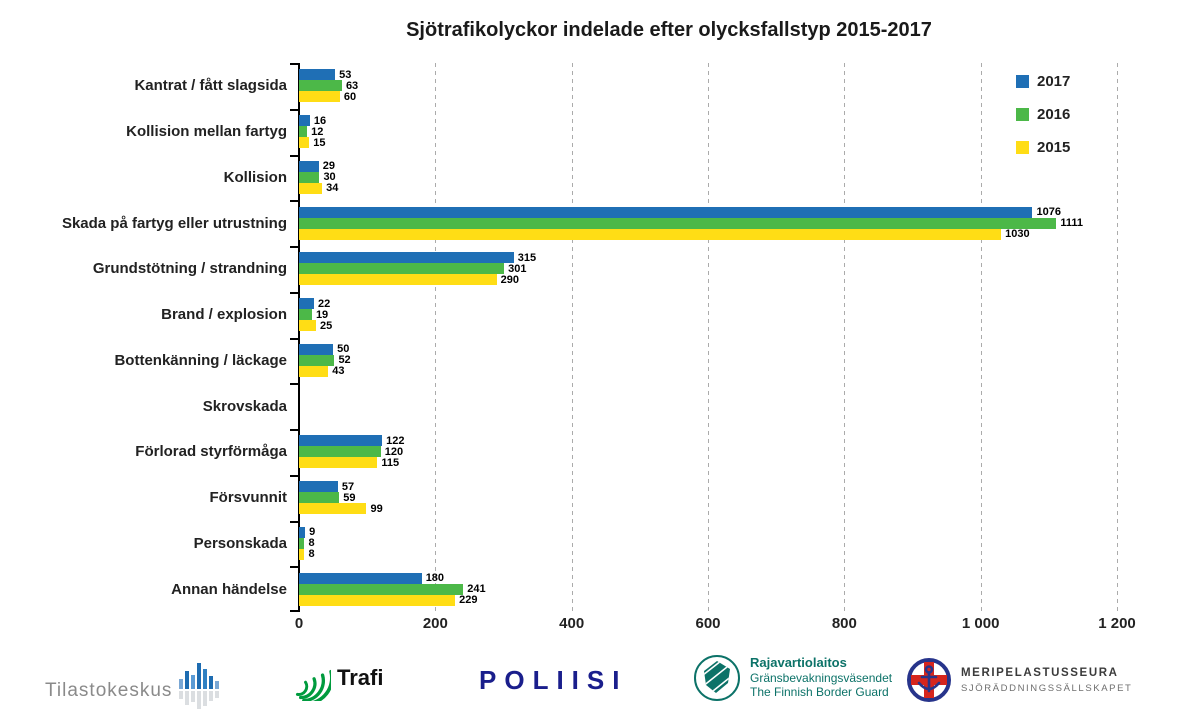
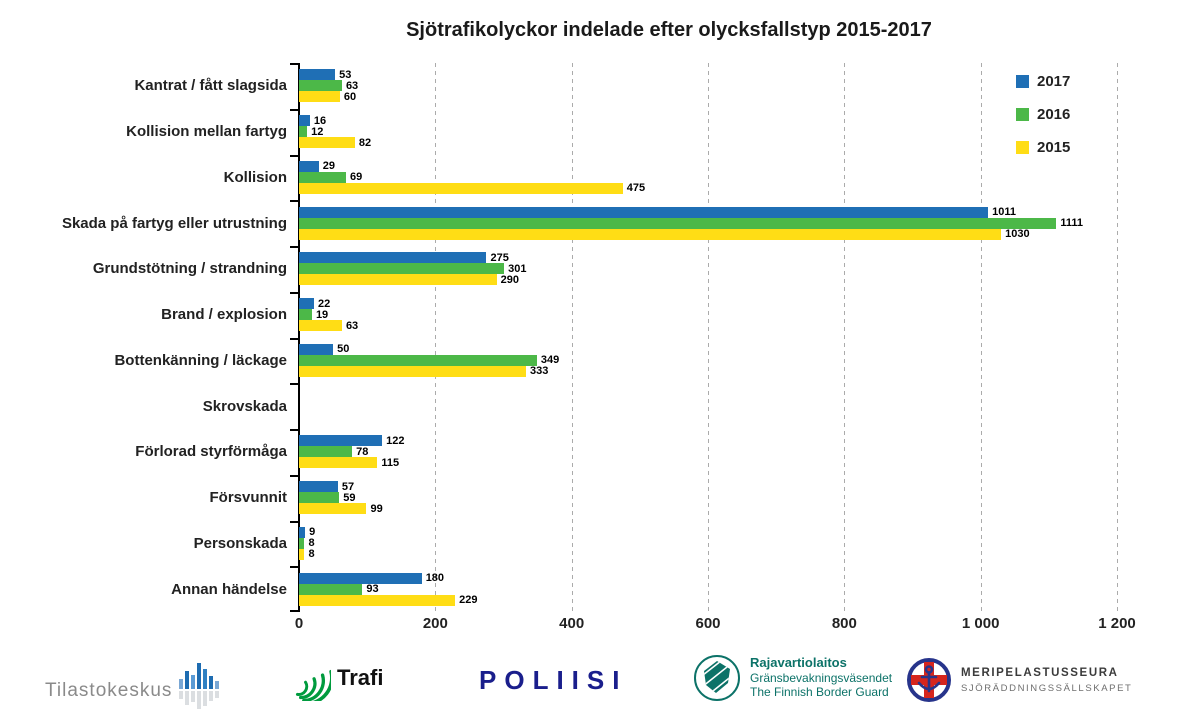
2015/Kollision mellan fartyg: 15 -> 82
2016/Kollision: 30 -> 69
2015/Kollision: 34 -> 475
2017/Skada på fartyg eller utrustning: 1076 -> 1011
2017/Grundstötning / strandning: 315 -> 275
2015/Brand / explosion: 25 -> 63
2016/Bottenkänning / läckage: 52 -> 349
2015/Bottenkänning / läckage: 43 -> 333
2016/Förlorad styrförmåga: 120 -> 78
2016/Annan händelse: 241 -> 93
